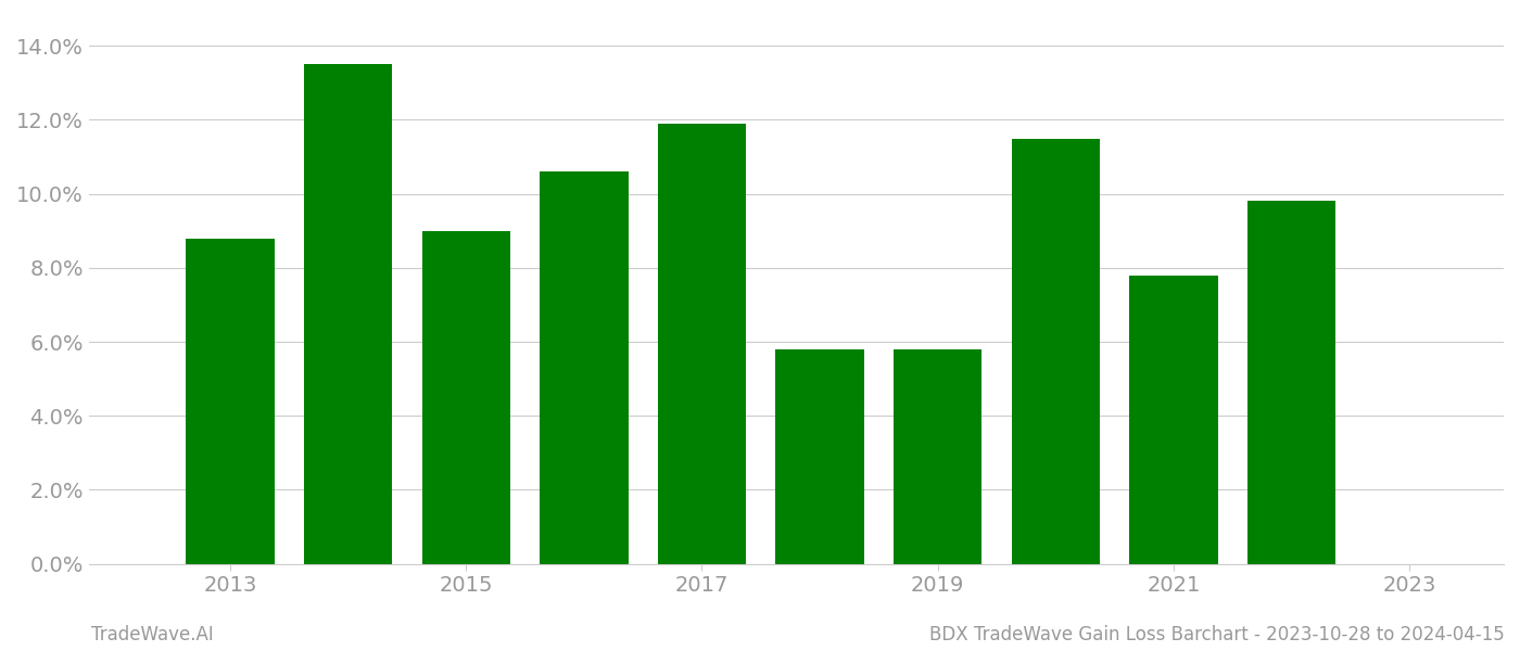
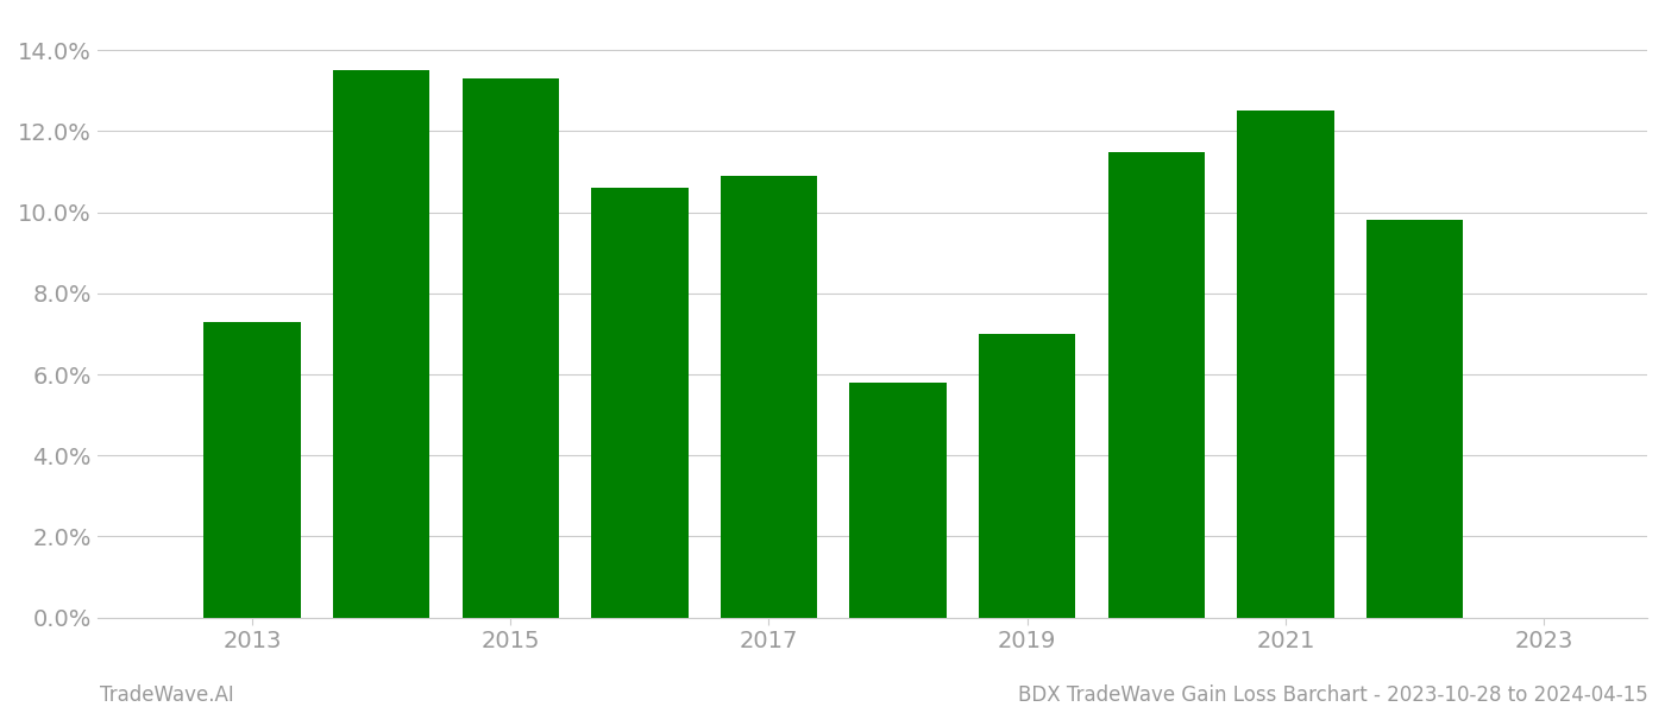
2013: 8.8% -> 7.3%
2015: 9.0% -> 13.3%
2017: 11.9% -> 10.9%
2019: 5.8% -> 7.0%
2021: 7.8% -> 12.5%
